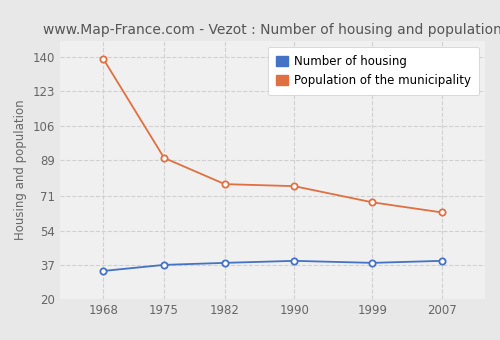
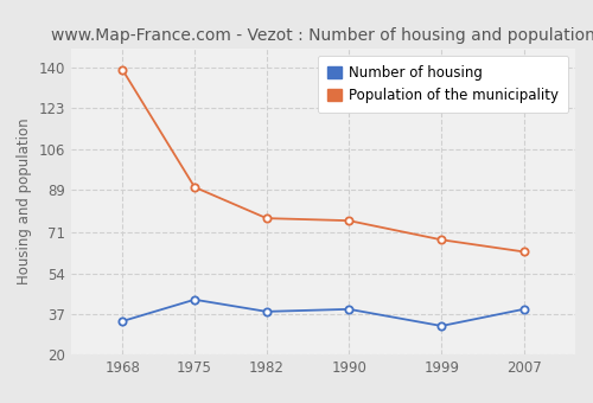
Number of housing/1975: 37 -> 43
Number of housing/1999: 38 -> 32
